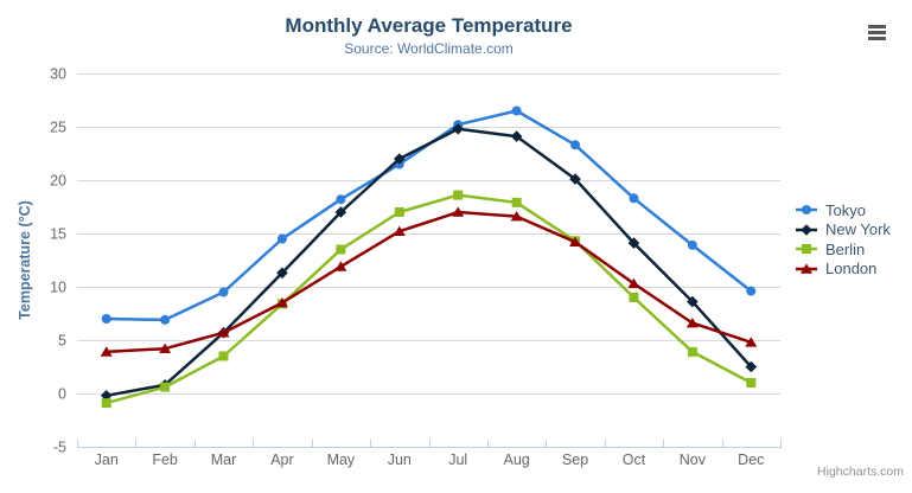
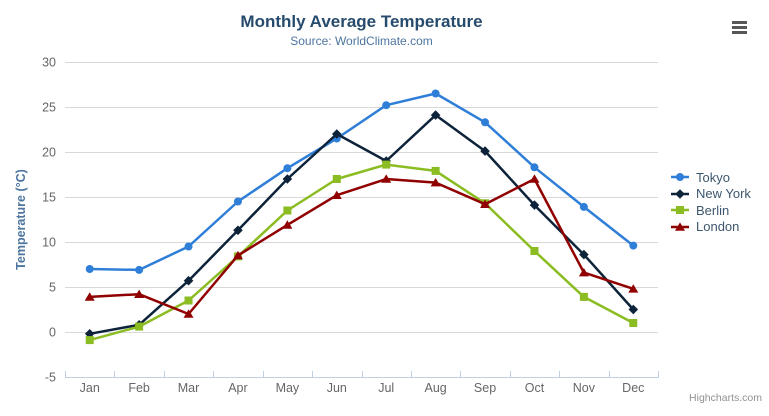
London/Mar: 6 -> 2
New York/Jul: 25 -> 19
London/Oct: 10 -> 17
